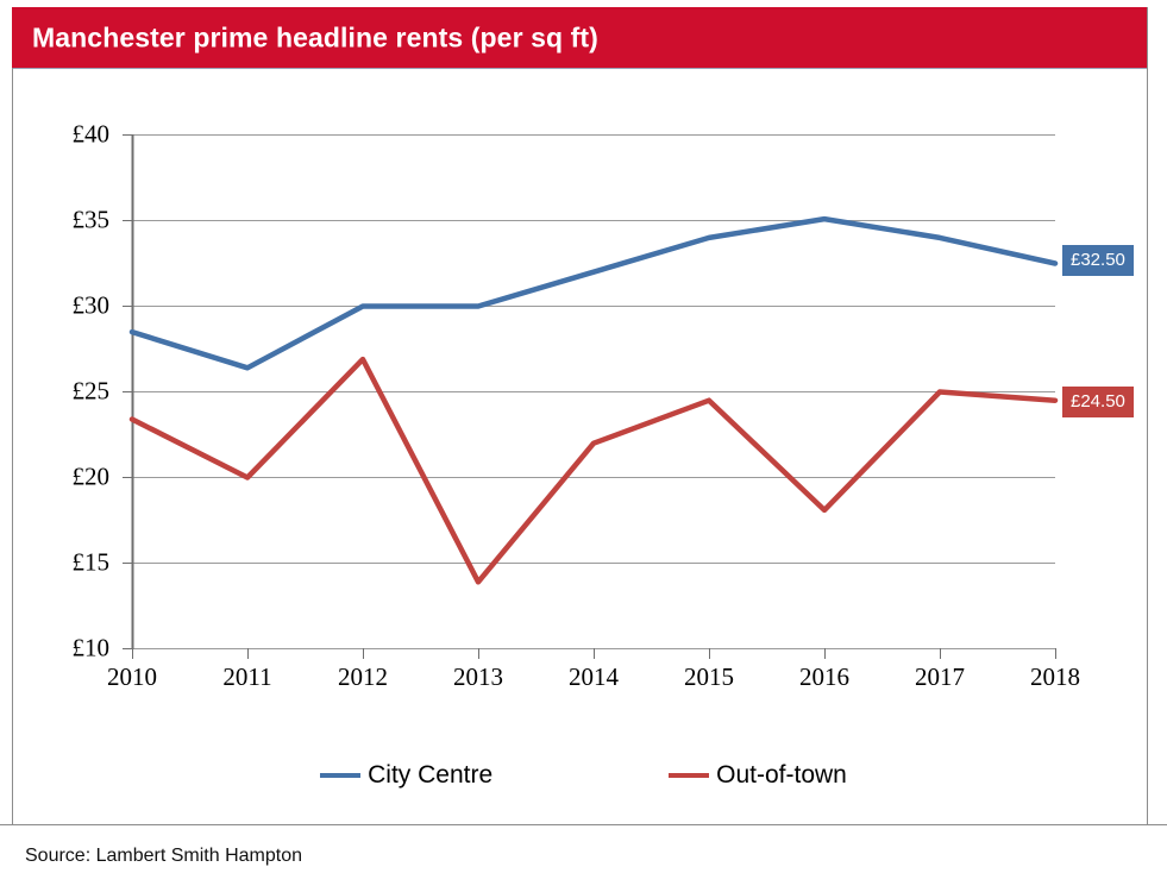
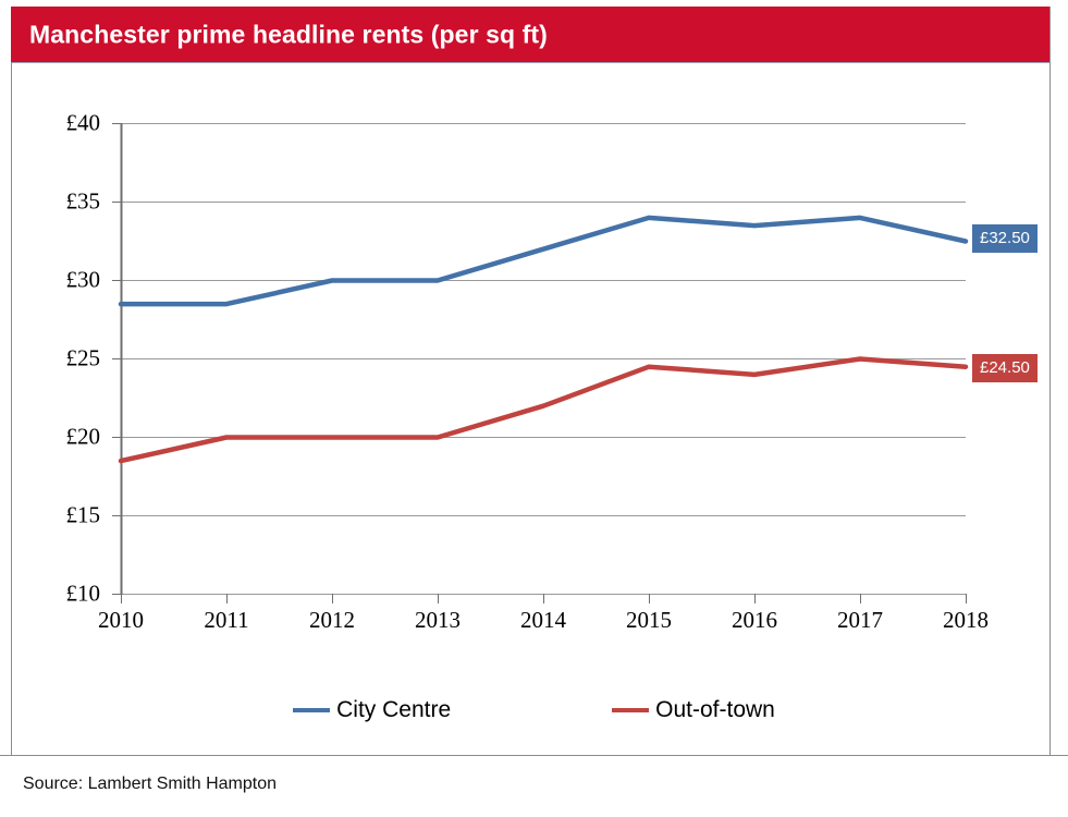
Out-of-town/2010: £23.4 -> £18.5
City Centre/2011: £26.4 -> £28.5
Out-of-town/2012: £26.9 -> £20.0
Out-of-town/2013: £13.9 -> £20.0
City Centre/2016: £35.1 -> £33.5
Out-of-town/2016: £18.1 -> £24.0
